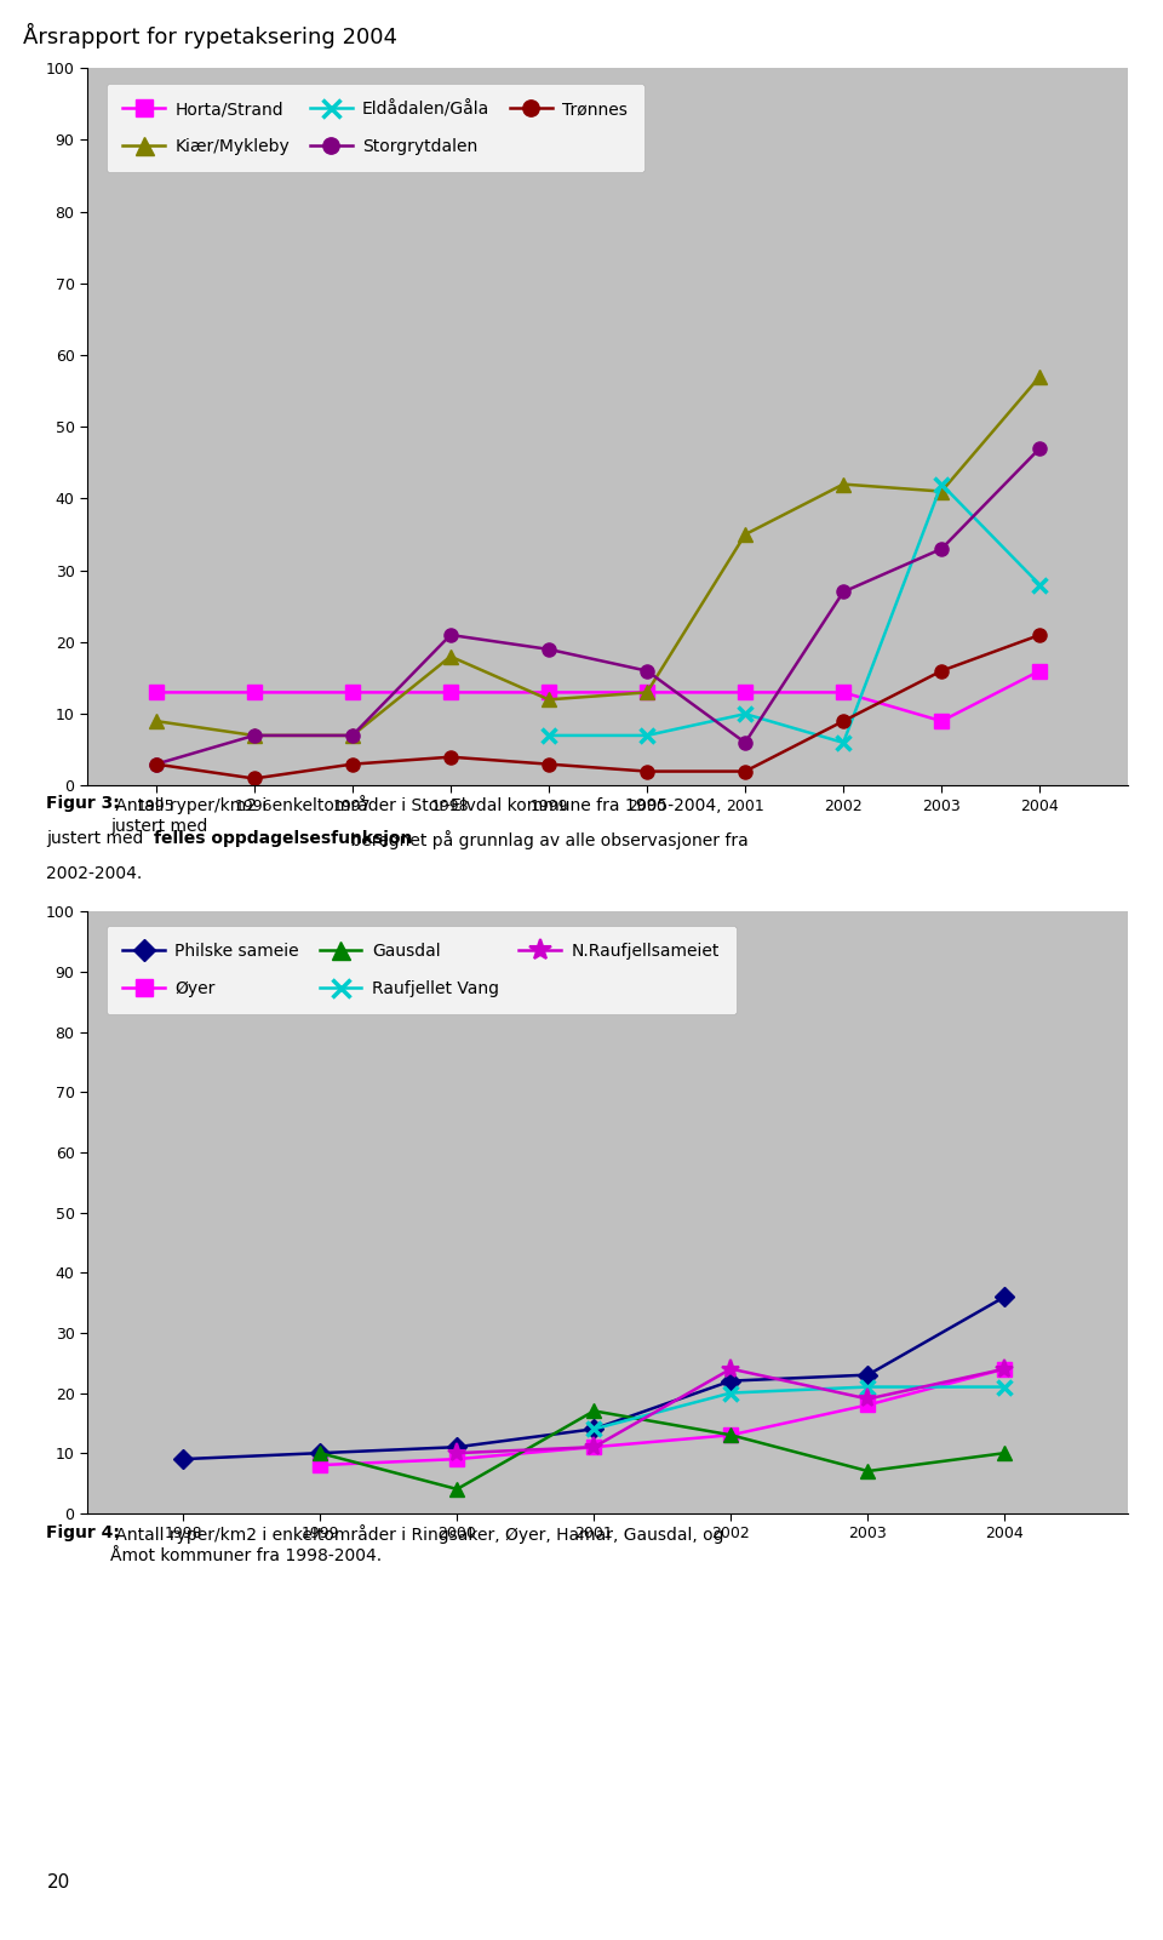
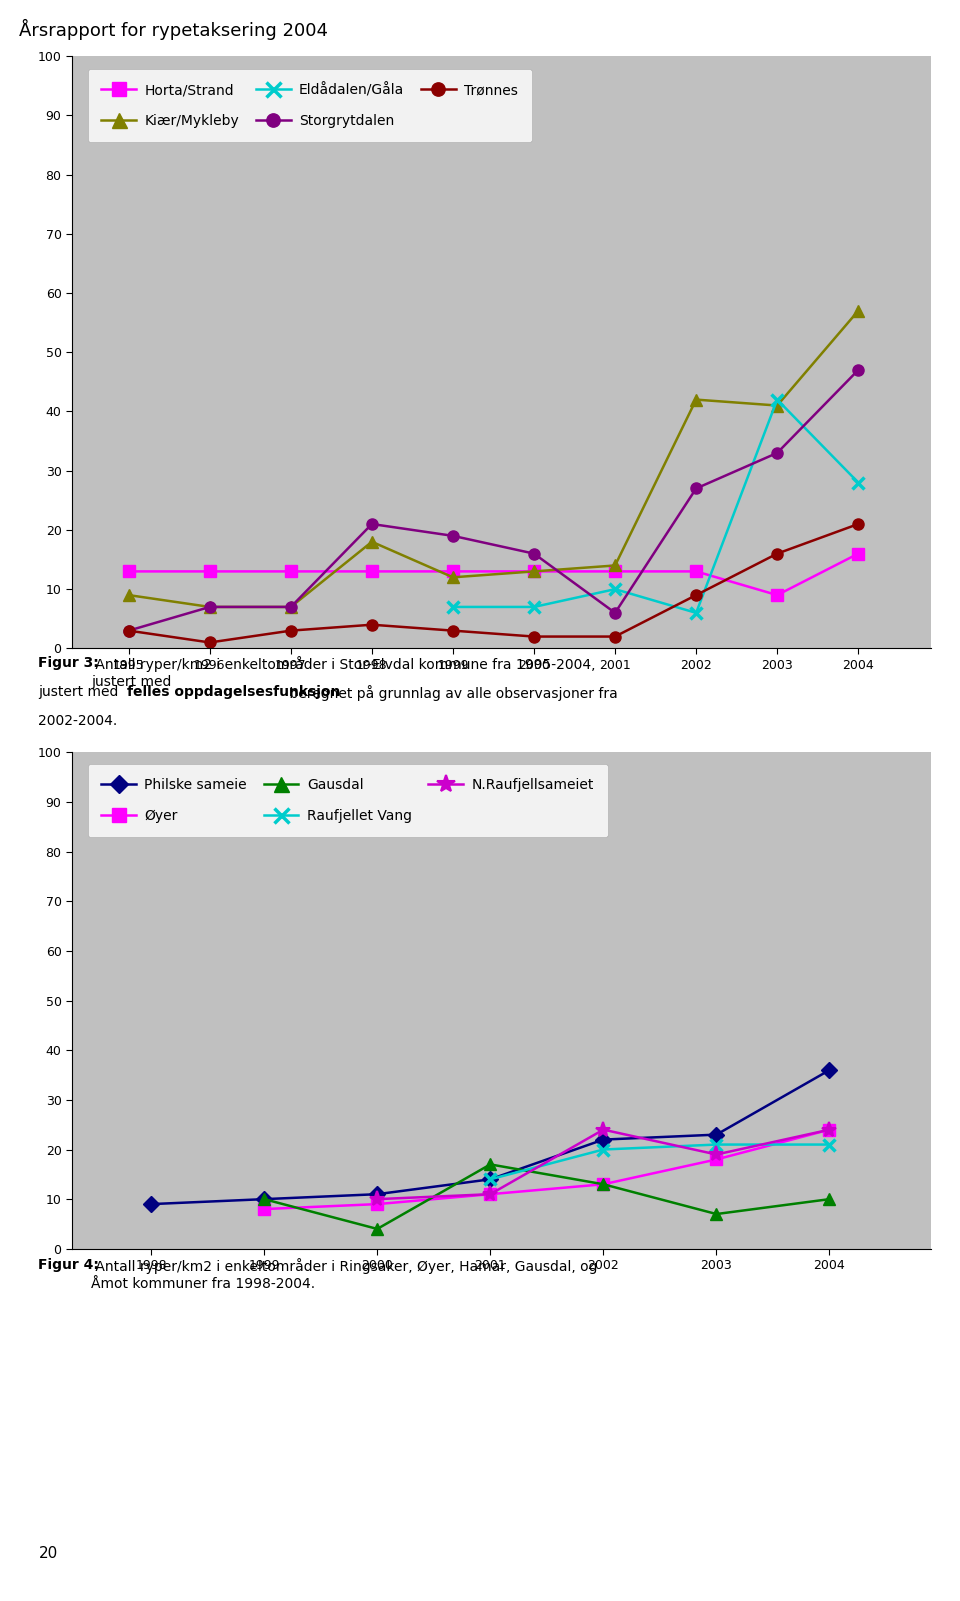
Kiær/Mykleby/2001: 35 -> 14
